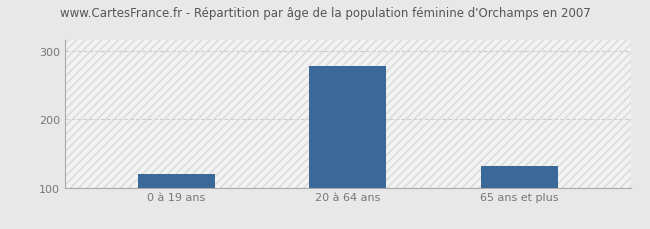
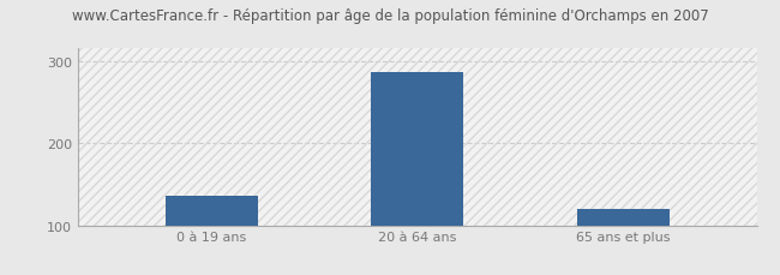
0 à 19 ans: 120 -> 136
20 à 64 ans: 278 -> 286
65 ans et plus: 132 -> 120
